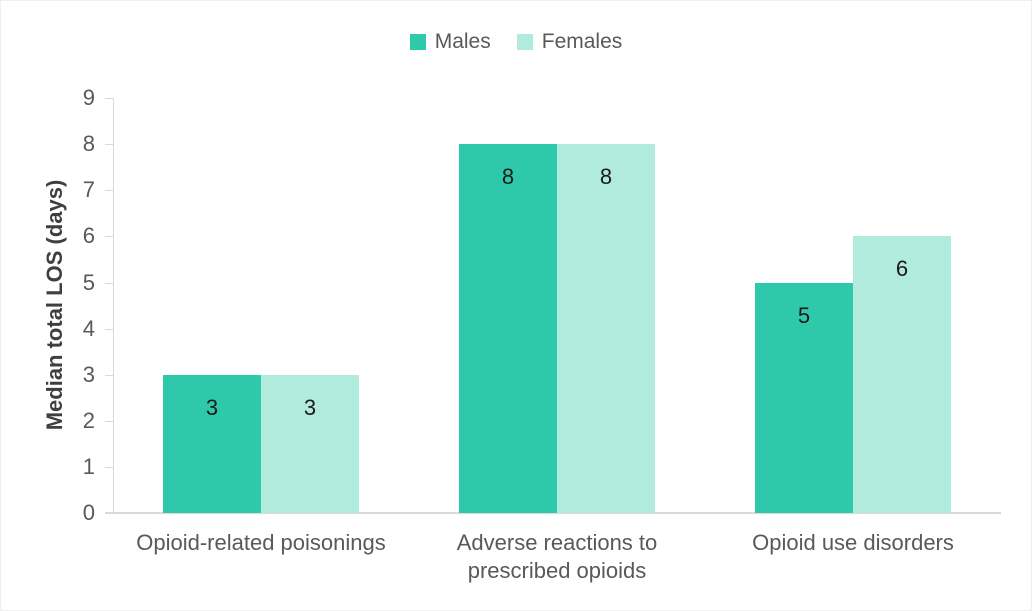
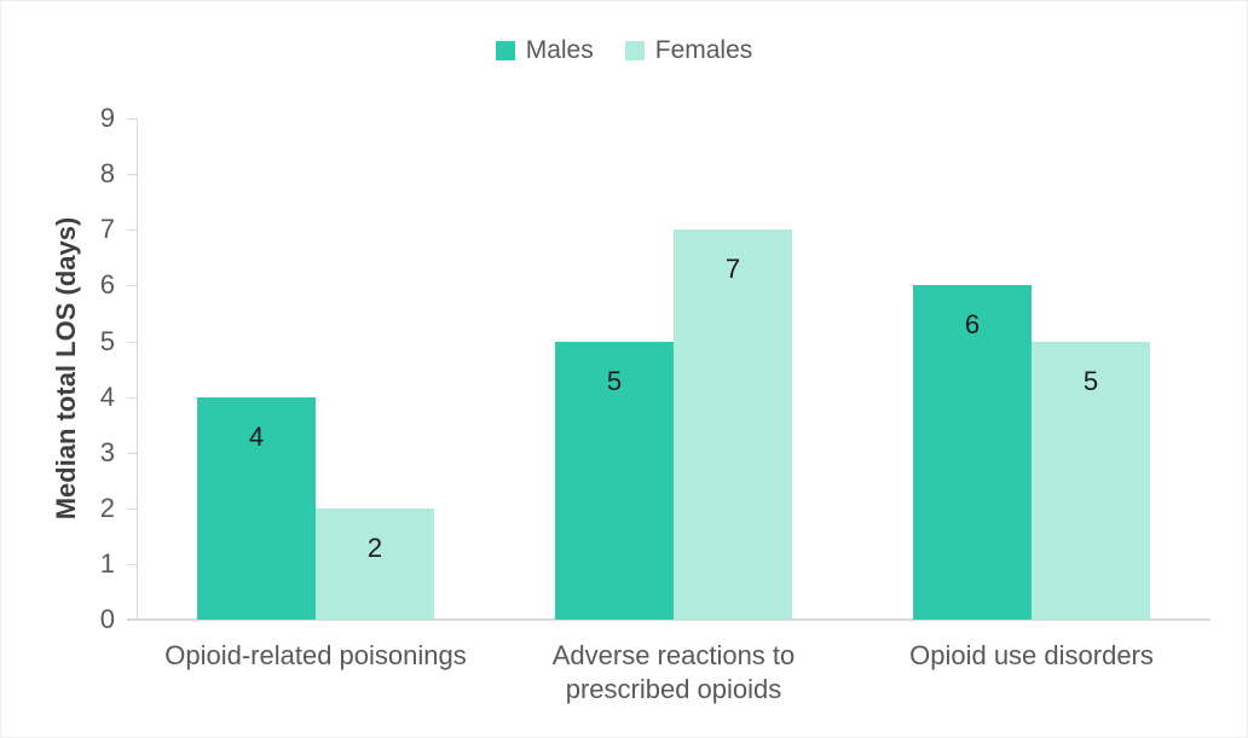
Males/Opioid-related poisonings: 3 -> 4
Females/Opioid-related poisonings: 3 -> 2
Males/Adverse reactions to prescribed opioids: 8 -> 5
Females/Adverse reactions to prescribed opioids: 8 -> 7
Males/Opioid use disorders: 5 -> 6
Females/Opioid use disorders: 6 -> 5
